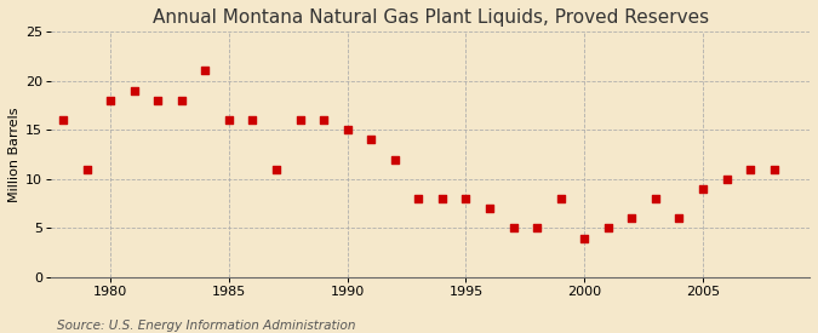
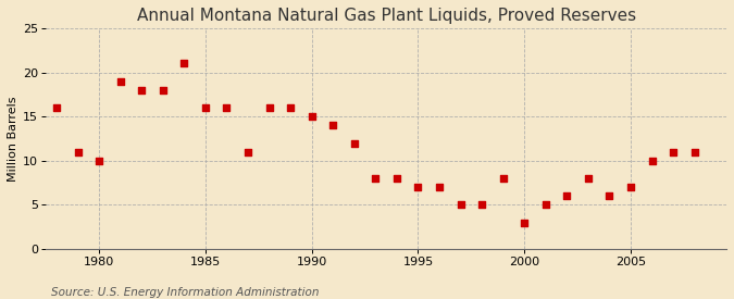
1980: 18 -> 10
1995: 8 -> 7
2000: 4 -> 3
2005: 9 -> 7
